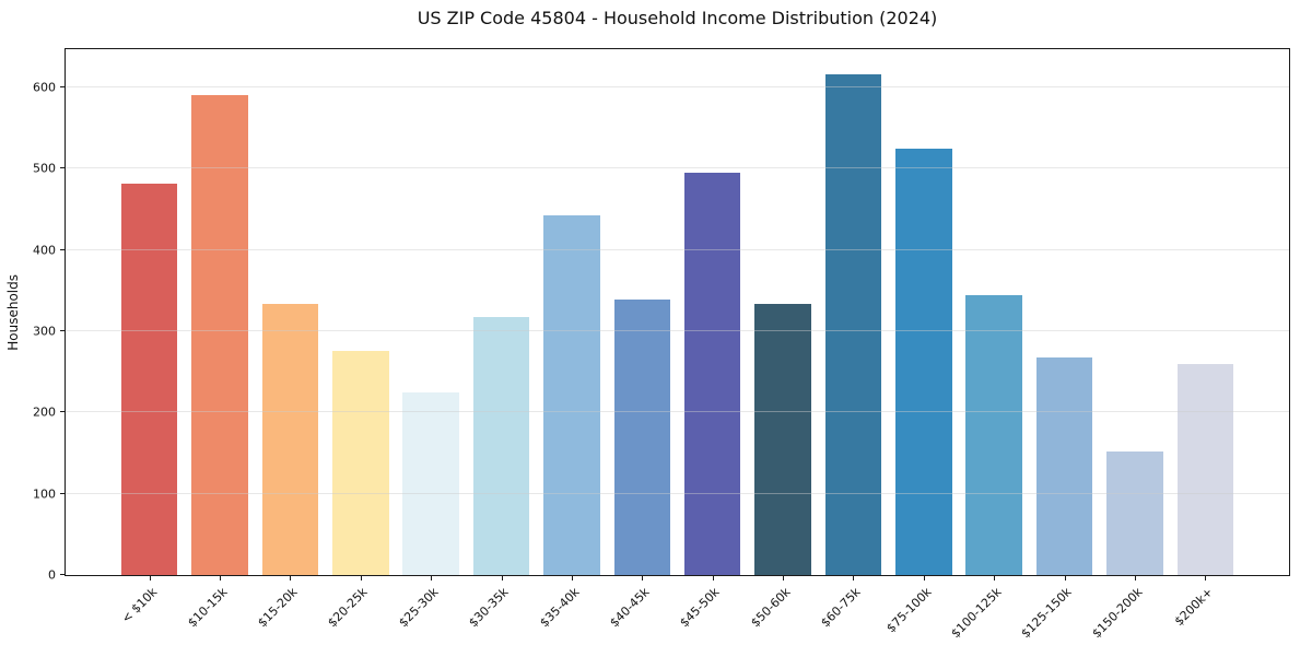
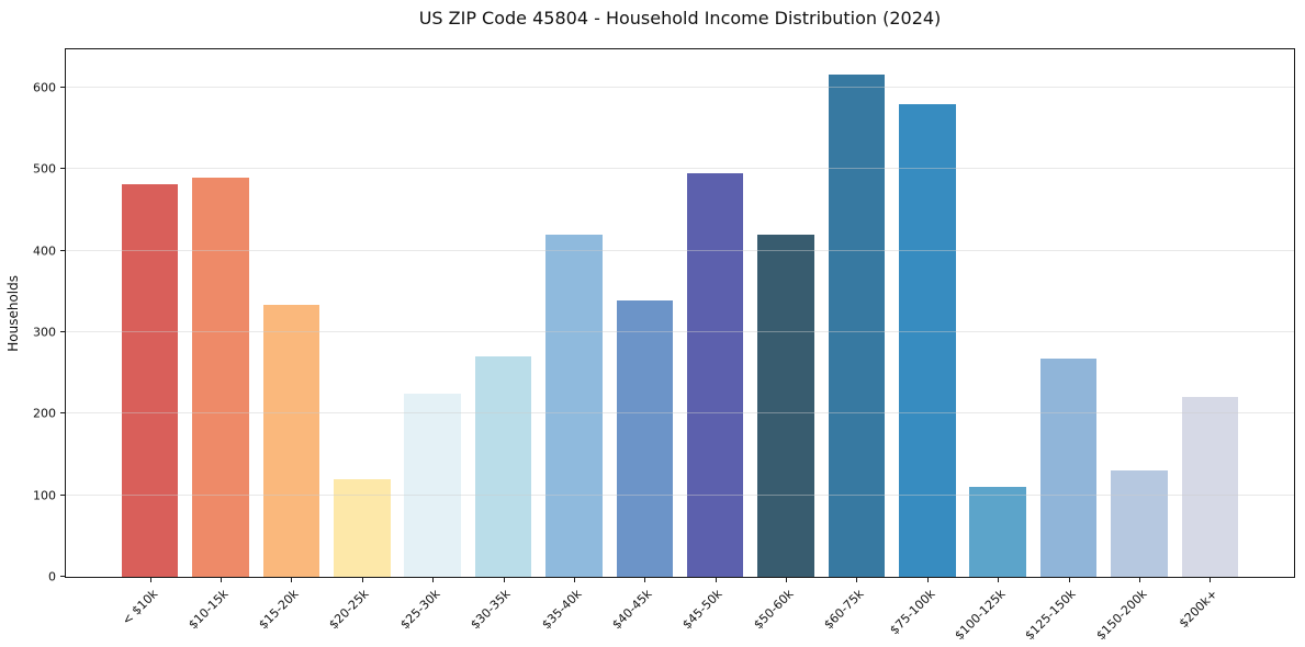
$10-15k: 590 -> 490
$20-25k: 280 -> 120
$30-35k: 320 -> 270
$35-40k: 440 -> 420
$50-60k: 330 -> 420
$75-100k: 520 -> 580
$100-125k: 340 -> 110
$150-200k: 150 -> 130
$200k+: 260 -> 220
